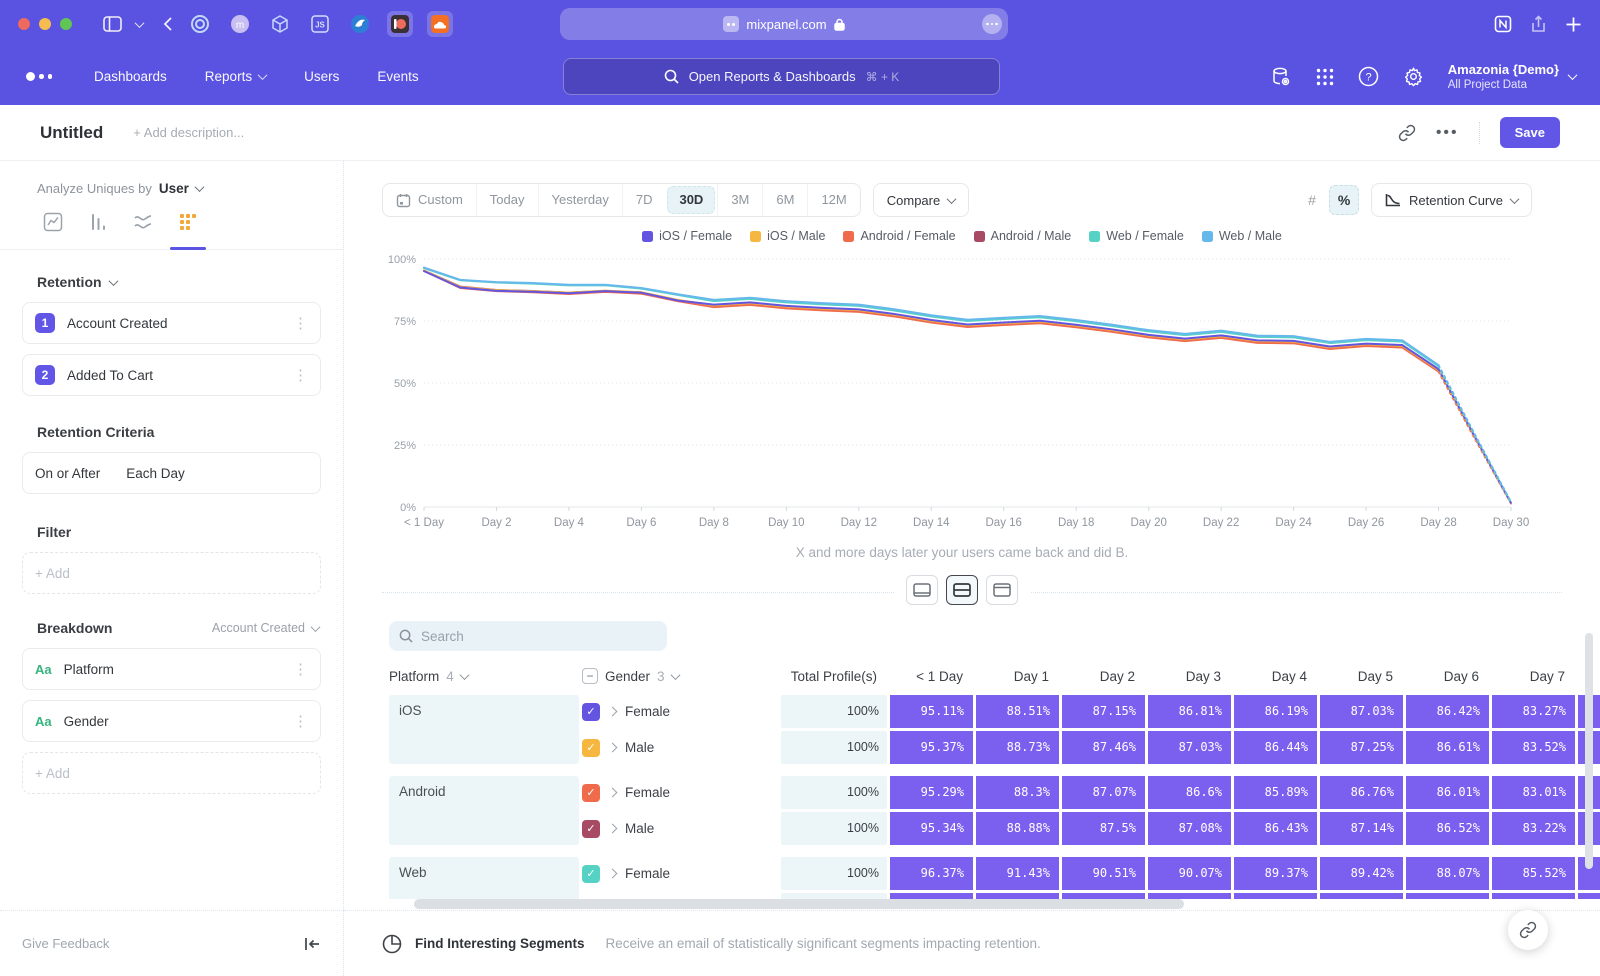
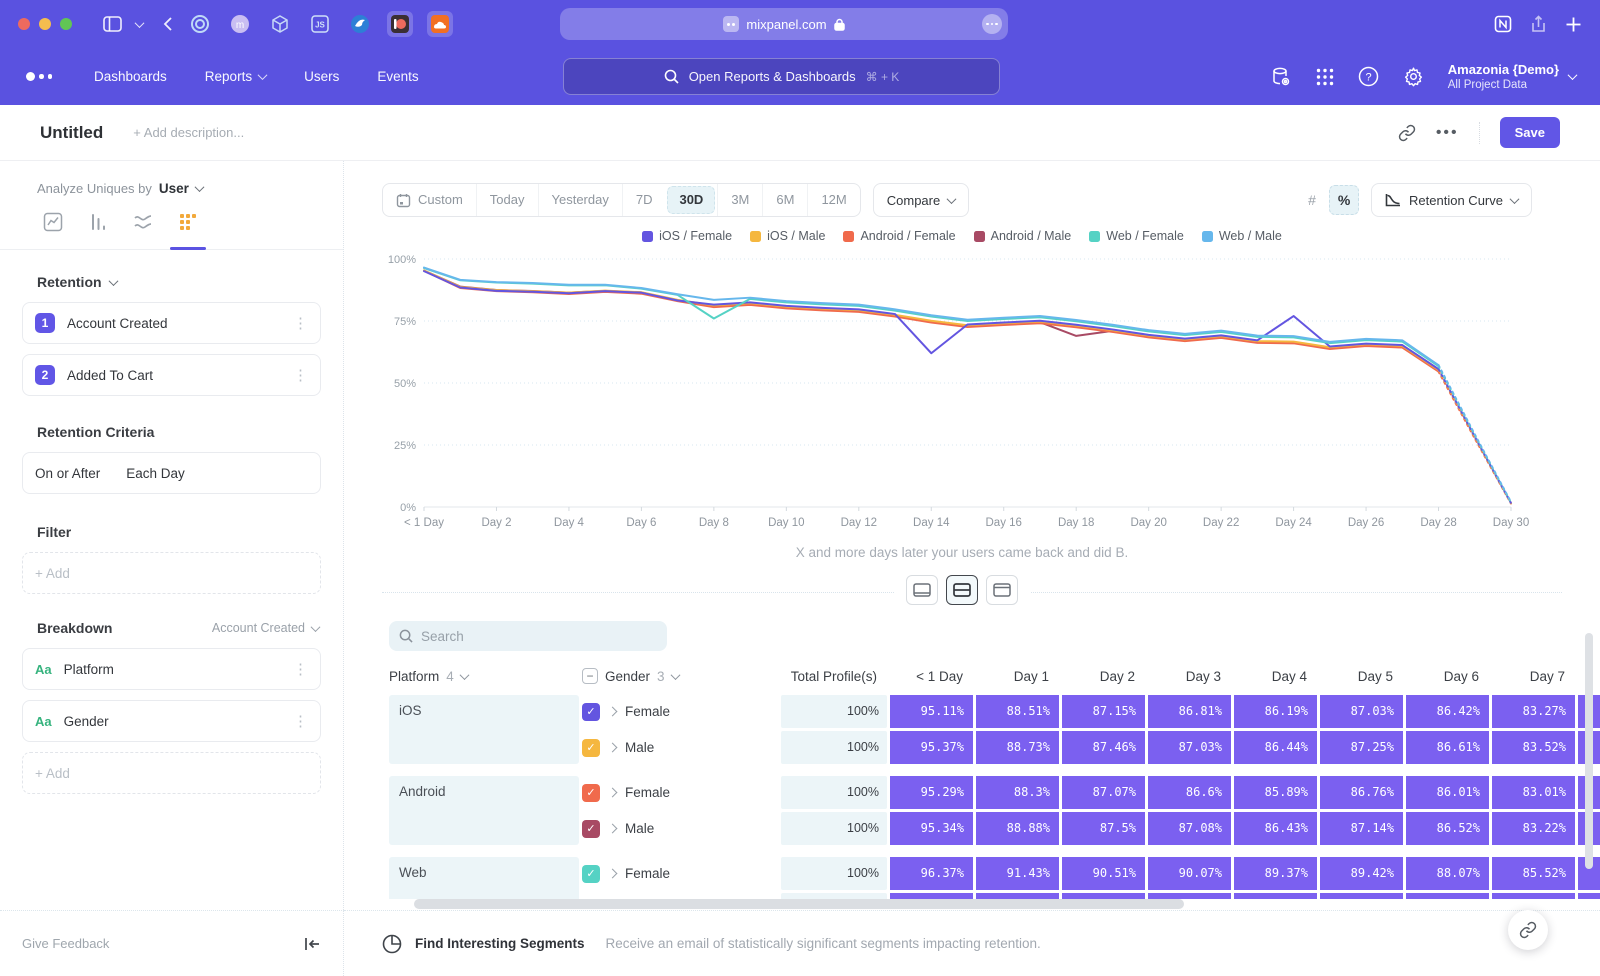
Web / Female/Day 8: 83% -> 76%
iOS / Female/Day 14: 75% -> 62%
Android / Male/Day 18: 73% -> 69%
iOS / Female/Day 24: 67% -> 77%
